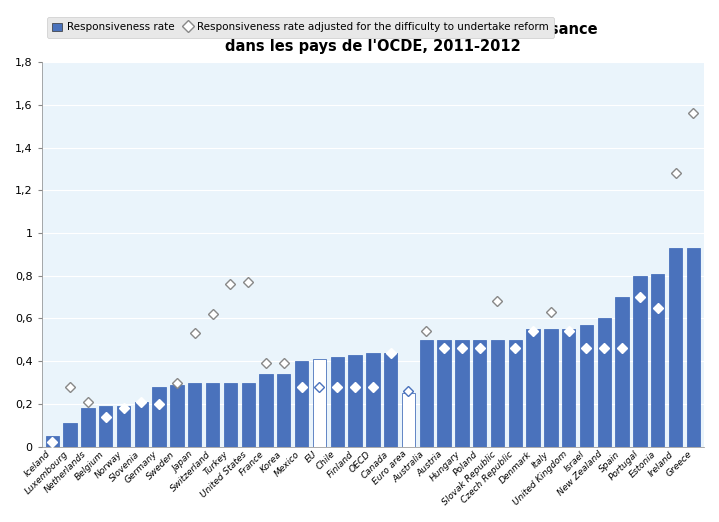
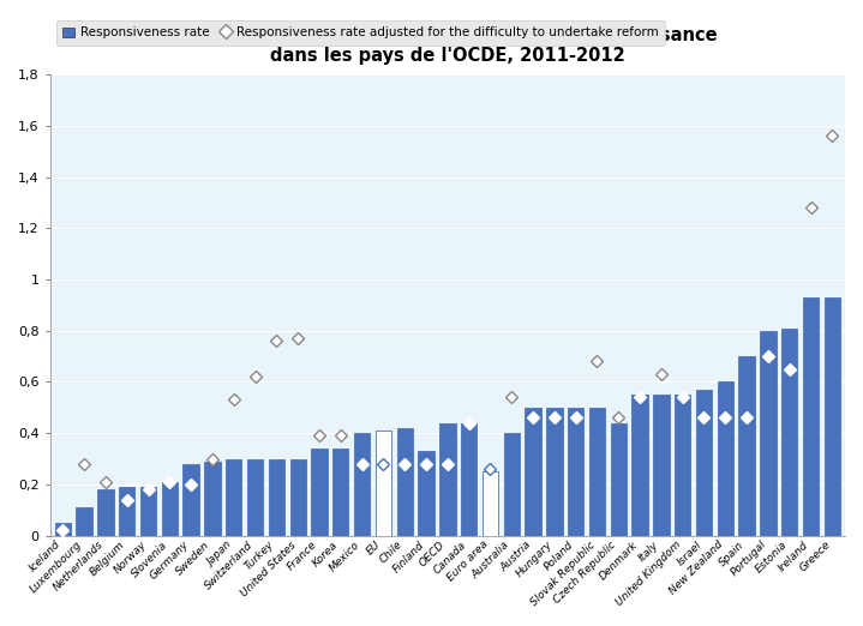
Finland: 0,43 -> 0,33
Australia: 0,50 -> 0,40
Czech Republic: 0,50 -> 0,44
